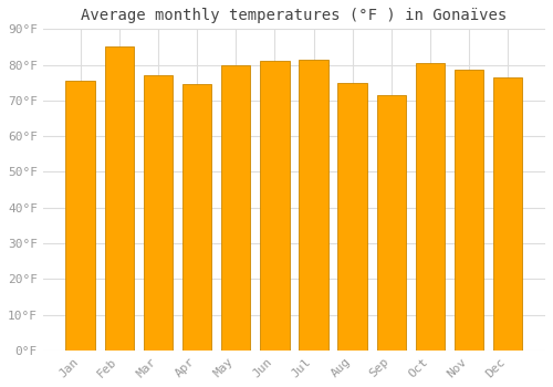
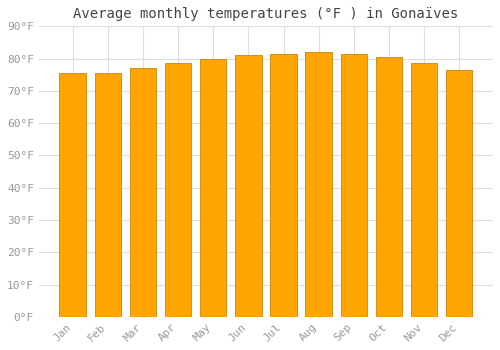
Feb: 85.0°F -> 75.5°F
Apr: 74.5°F -> 78.5°F
Aug: 75.0°F -> 82.0°F
Sep: 71.5°F -> 81.5°F
